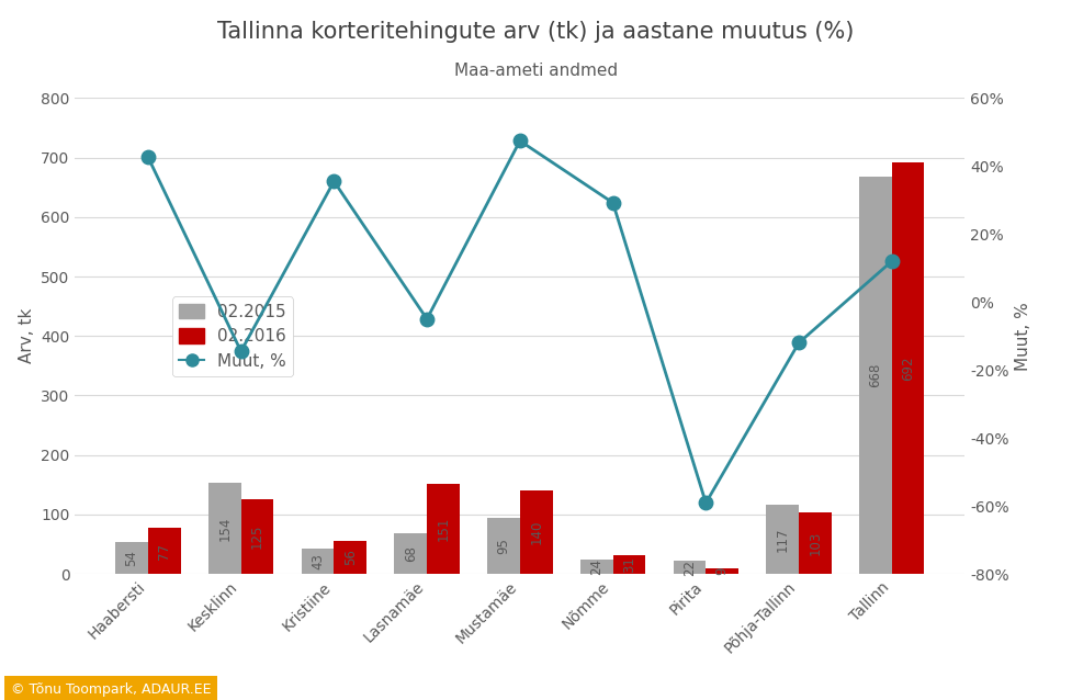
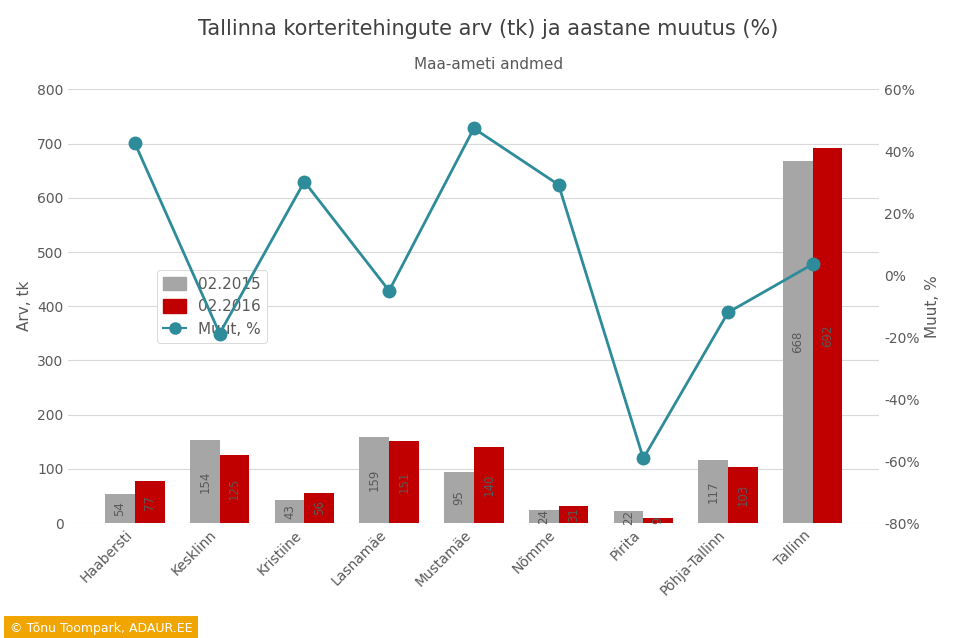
Muut, %/Kesklinn: -14.5% -> -18.8%
Muut, %/Kristiine: 35.5% -> 30.2%
02.2015/Lasnamäe: 68 -> 159
Muut, %/Tallinn: 12.0% -> 3.6%
